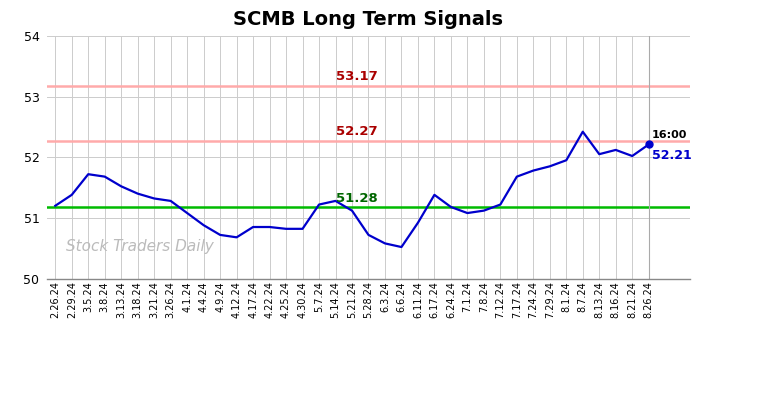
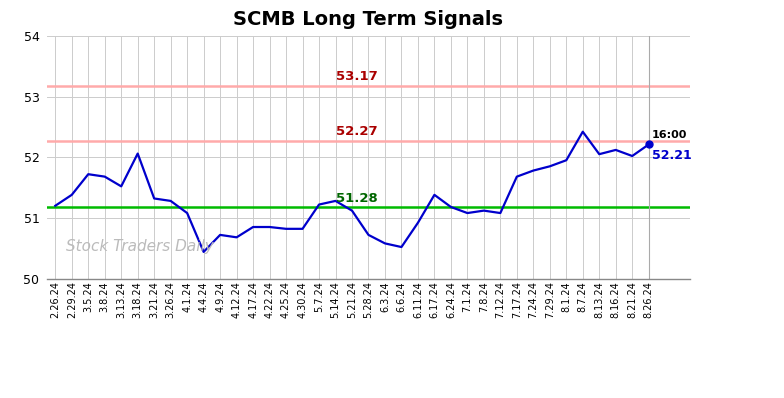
3.18.24: 51.40 -> 52.06
4.4.24: 50.88 -> 50.44
7.12.24: 51.22 -> 51.08
